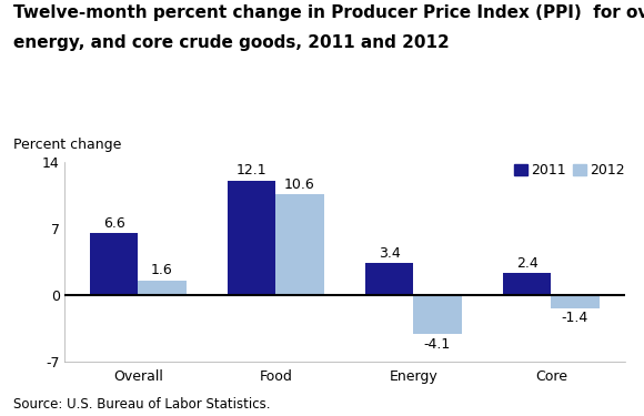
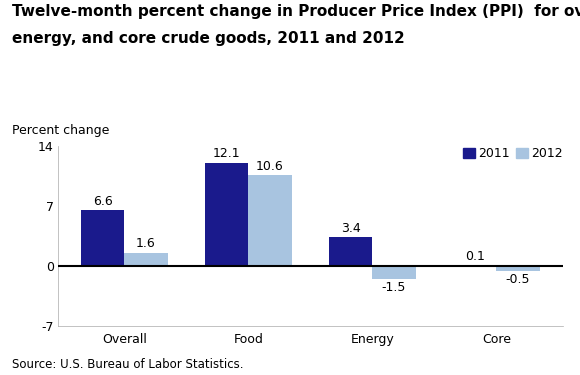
2012/Energy: -4.1 -> -1.5
2011/Core: 2.4 -> 0.1
2012/Core: -1.4 -> -0.5
